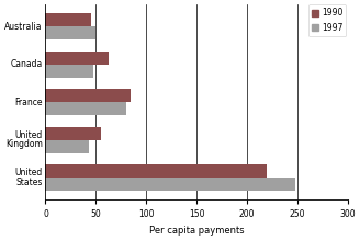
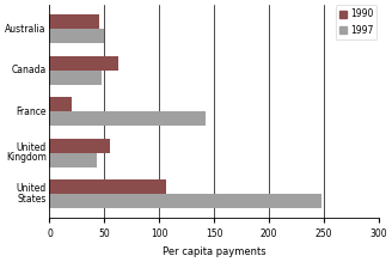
1990/France: 85 -> 20
1997/France: 80 -> 142
1990/United States: 220 -> 106
